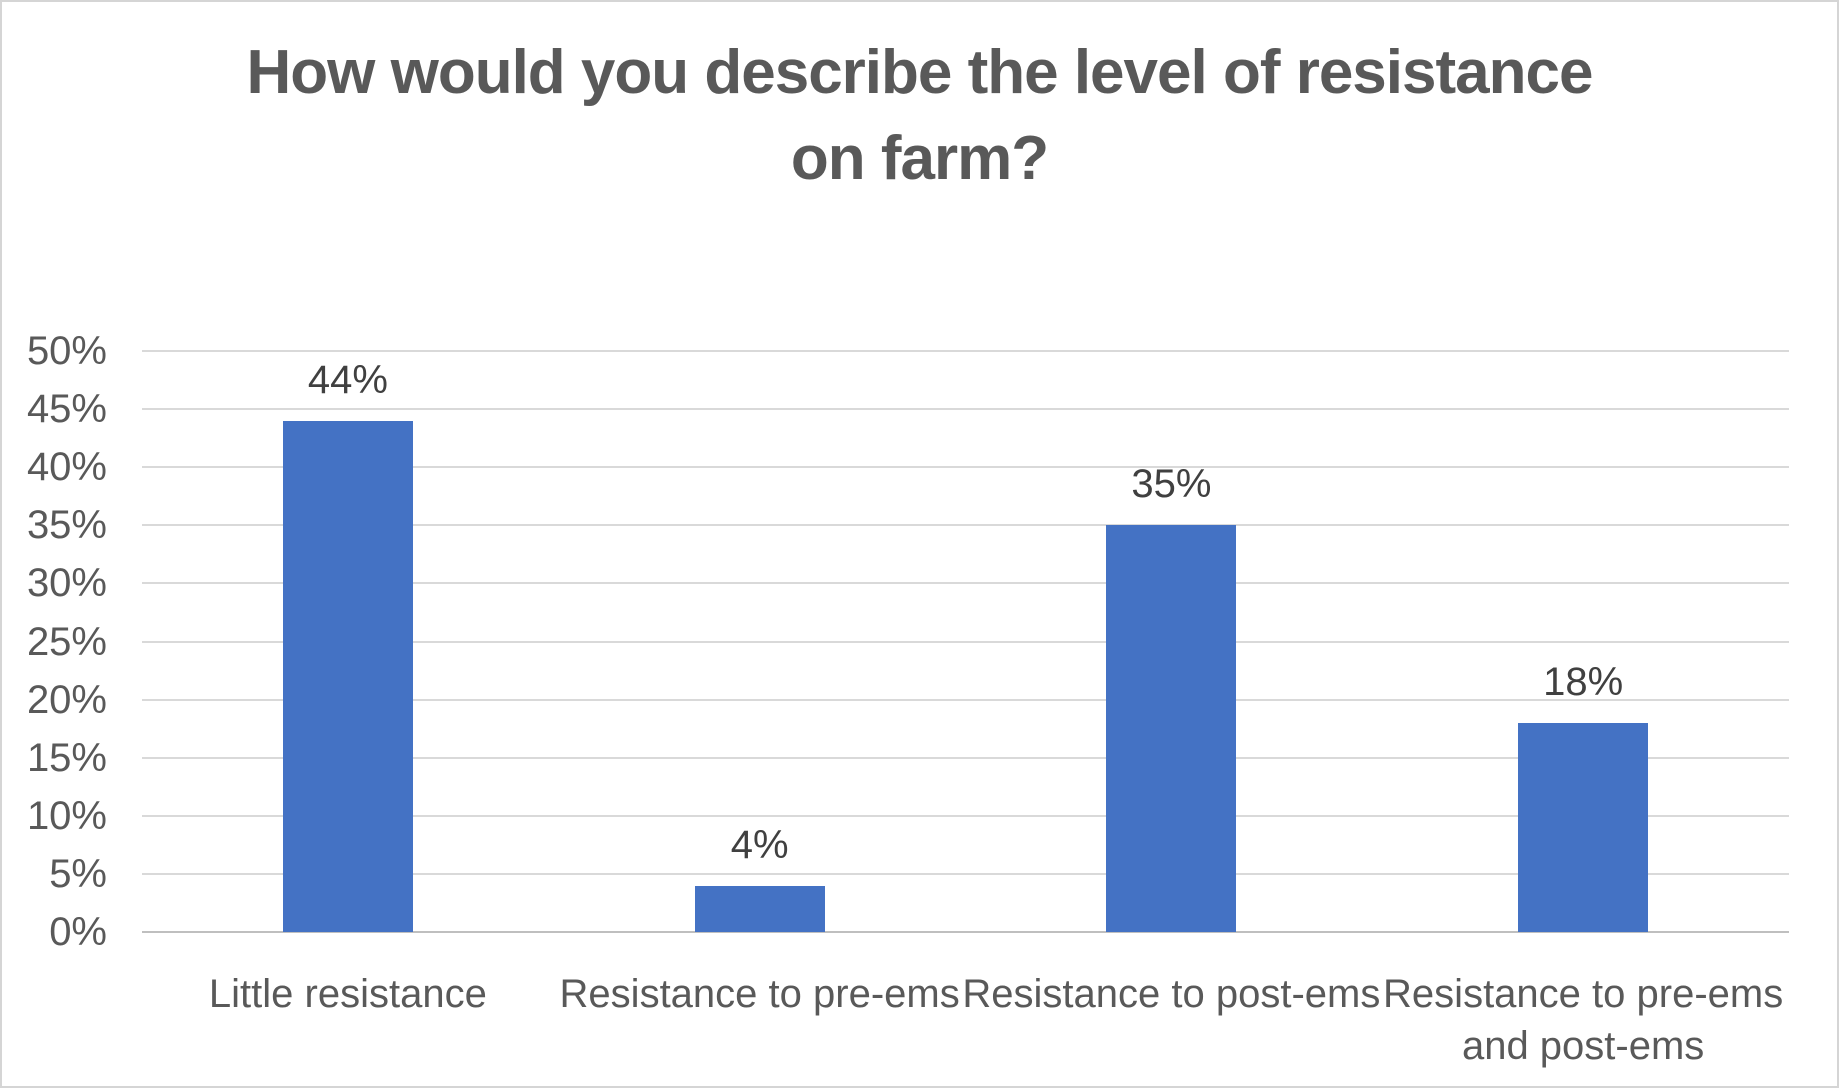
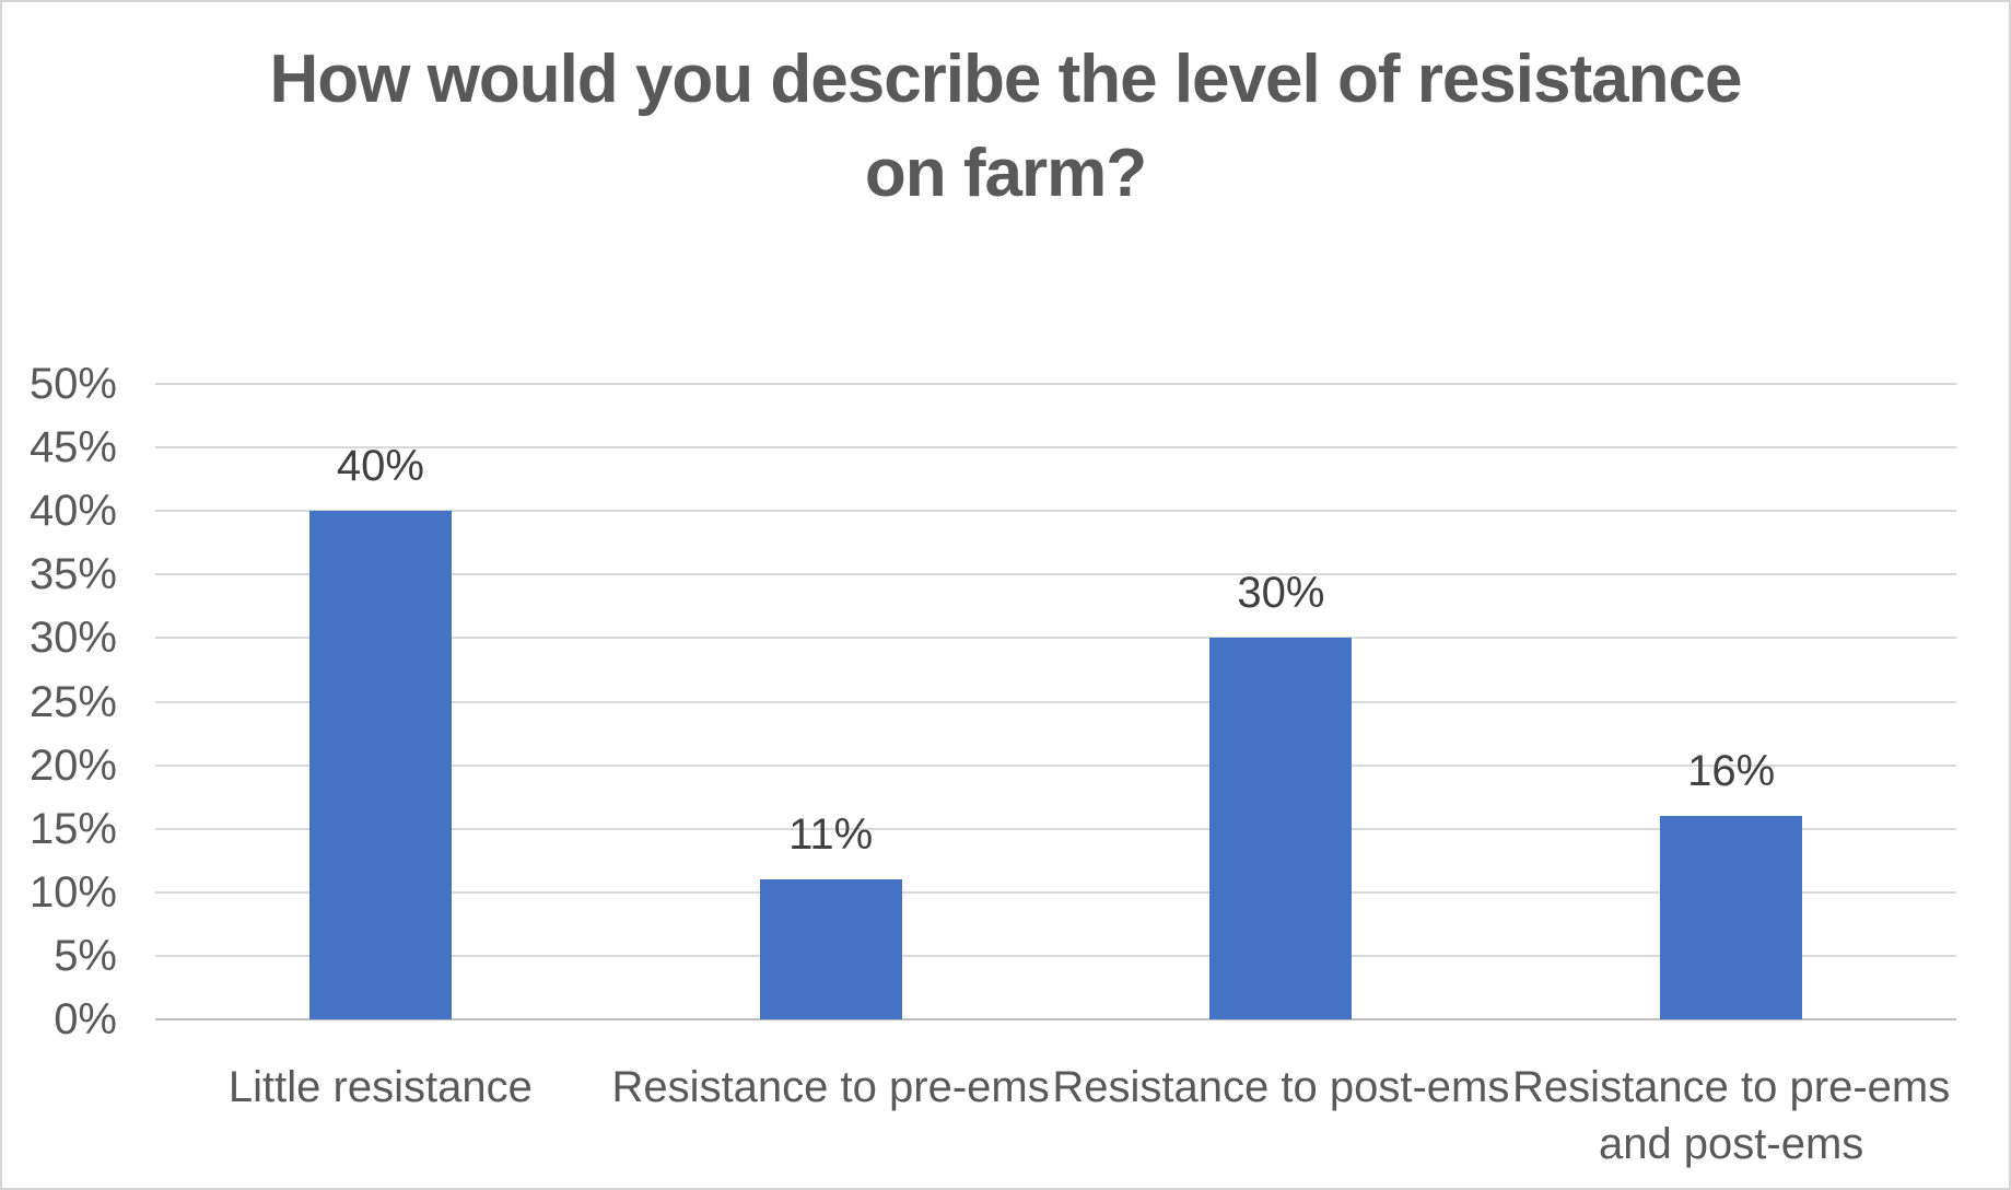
Little resistance: 44% -> 40%
Resistance to pre-ems: 4% -> 11%
Resistance to post-ems: 35% -> 30%
Resistance to pre-ems and post-ems: 18% -> 16%
